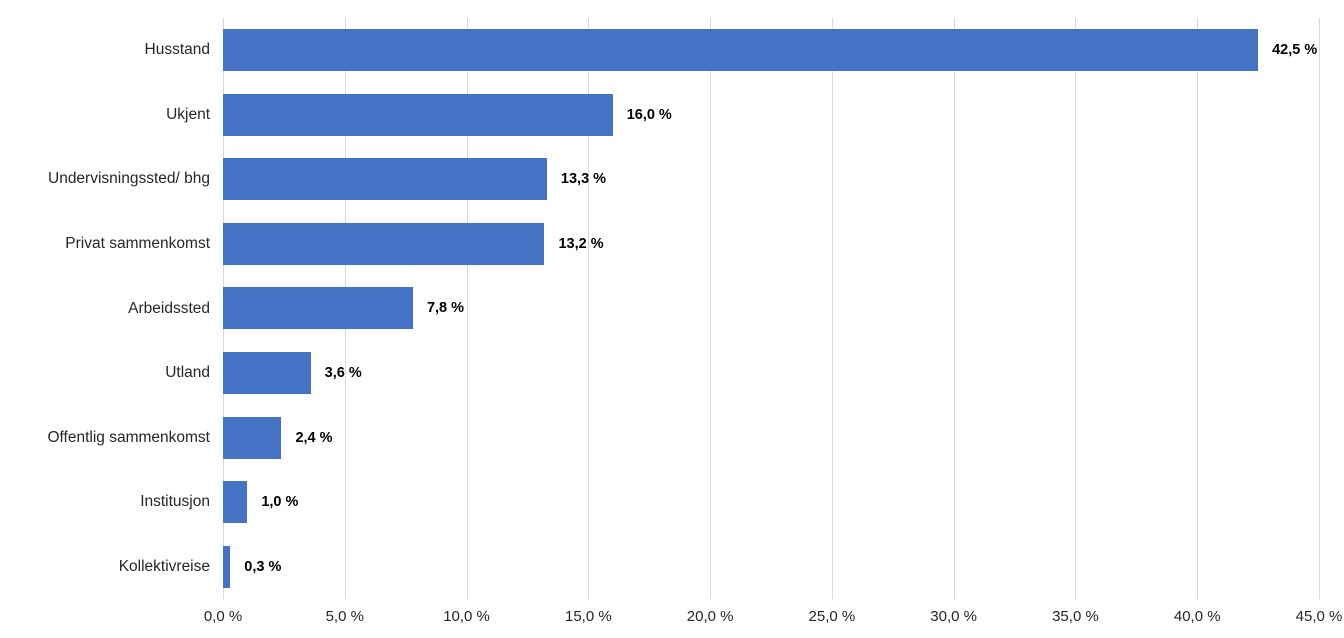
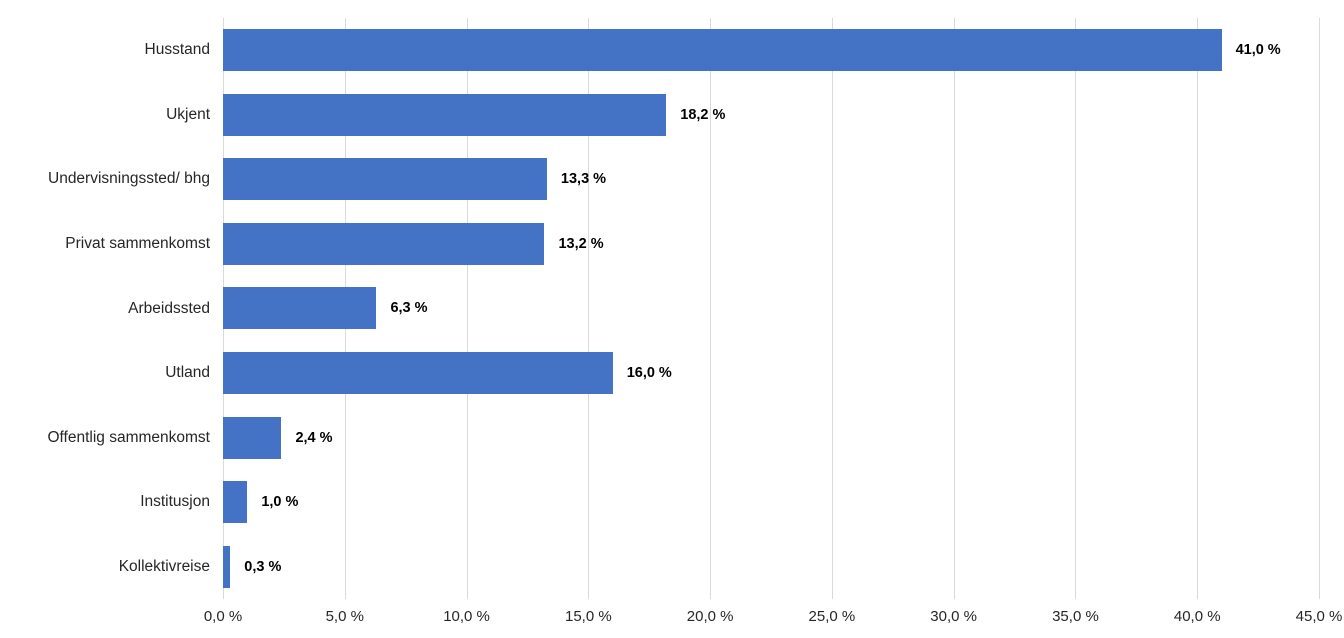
Husstand: 42,5 -> 41,0
Ukjent: 16,0 -> 18,2
Arbeidssted: 7,8 -> 6,3
Utland: 3,6 -> 16,0
